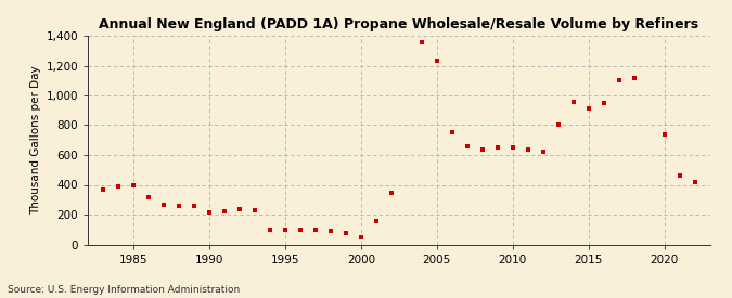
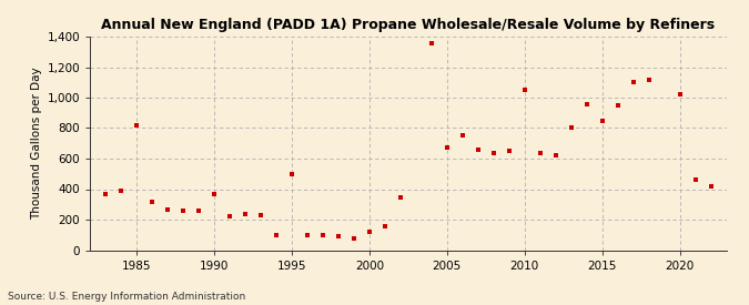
1985: 400 -> 820
1990: 220 -> 370
1995: 100 -> 500
2000: 50 -> 120
2005: 1,230 -> 670
2010: 650 -> 1,050
2015: 910 -> 850
2020: 740 -> 1,020
